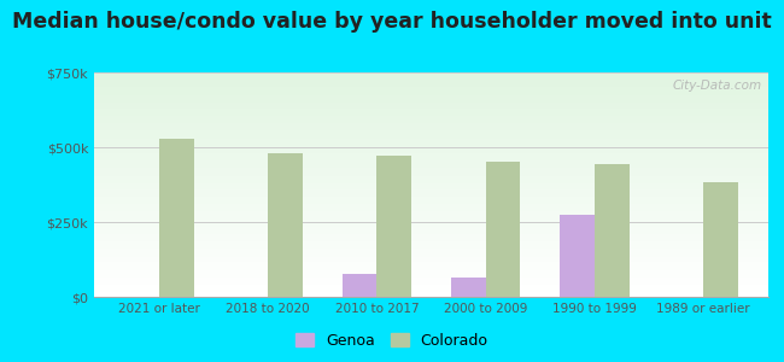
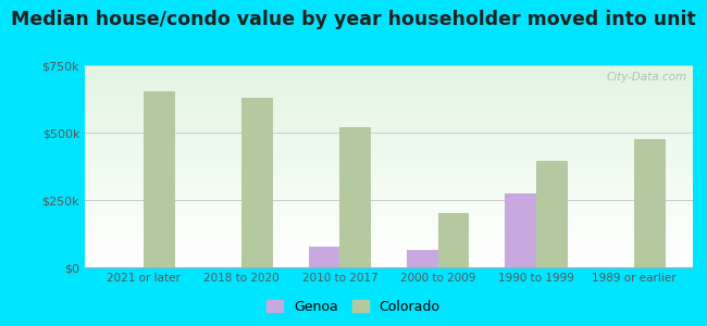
Colorado/2021 or later: $530k -> $655k
Colorado/2018 to 2020: $480k -> $630k
Colorado/2010 to 2017: $470k -> $520k
Colorado/2000 to 2009: $450k -> $200k
Colorado/1990 to 1999: $445k -> $395k
Colorado/1989 or earlier: $385k -> $475k
